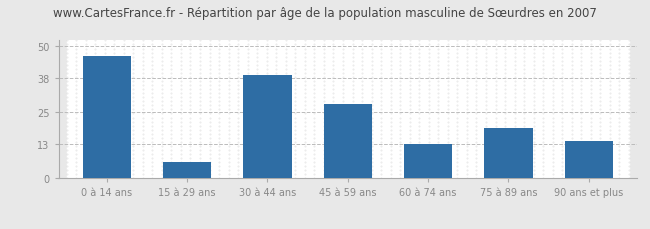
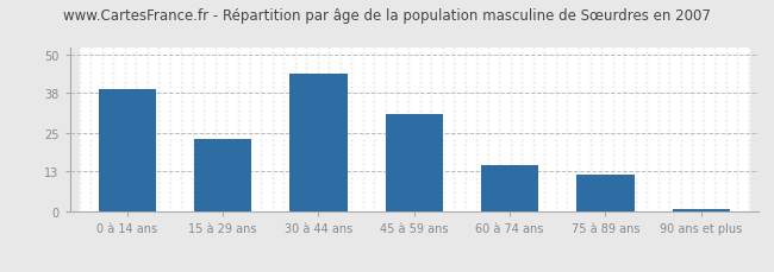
0 à 14 ans: 46 -> 39
15 à 29 ans: 6 -> 23
30 à 44 ans: 39 -> 44
45 à 59 ans: 28 -> 31
60 à 74 ans: 13 -> 15
75 à 89 ans: 19 -> 12
90 ans et plus: 14 -> 1
